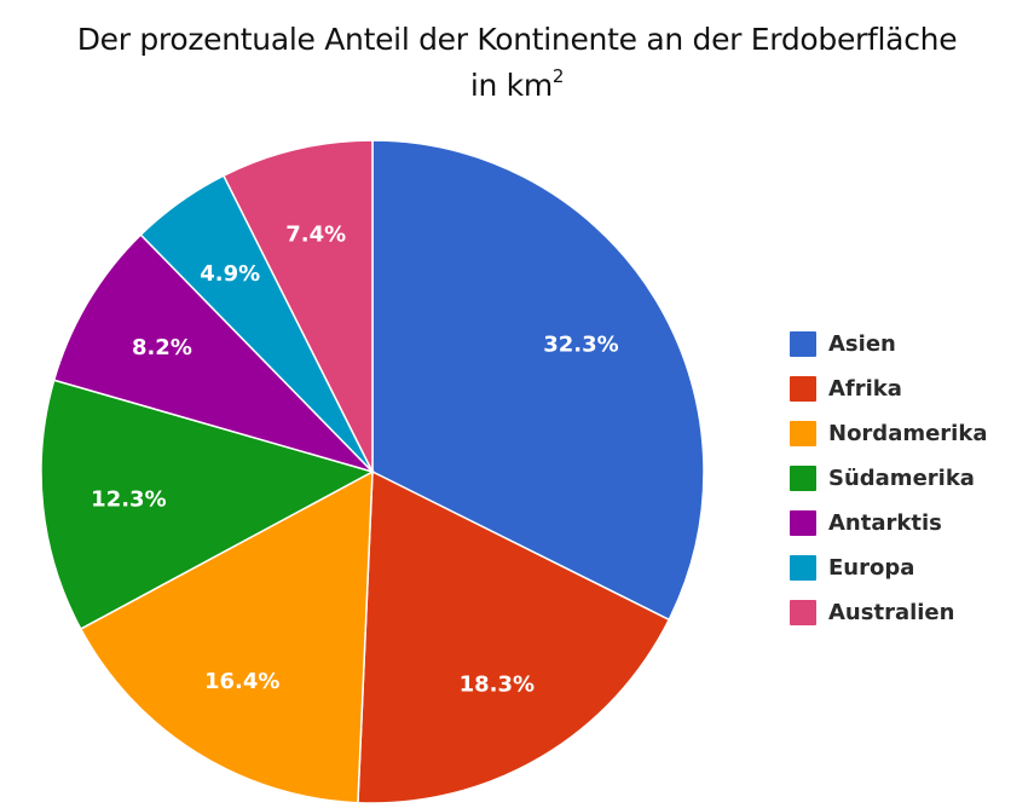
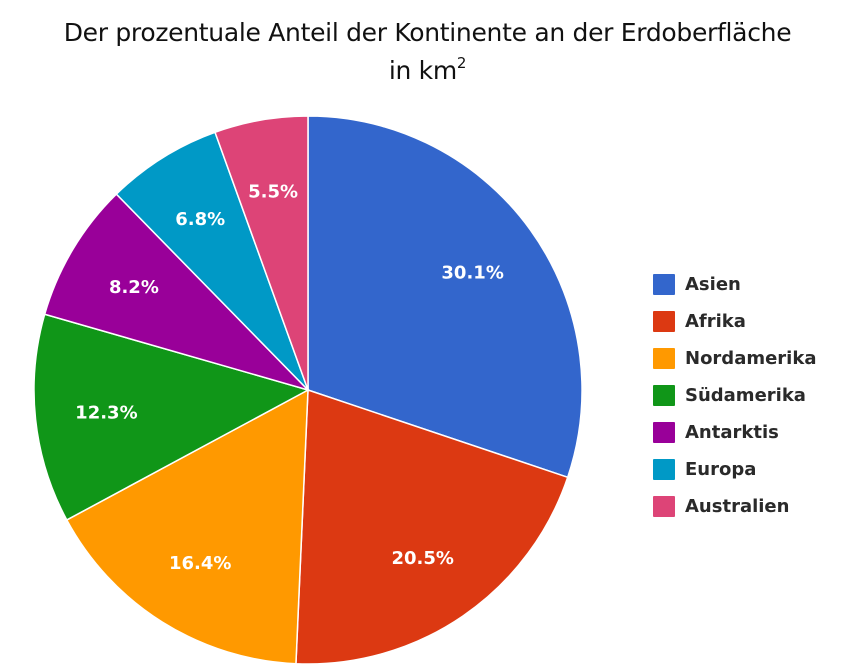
Asien: 32.3% -> 30.1%
Afrika: 18.3% -> 20.5%
Europa: 4.9% -> 6.8%
Australien: 7.4% -> 5.5%
